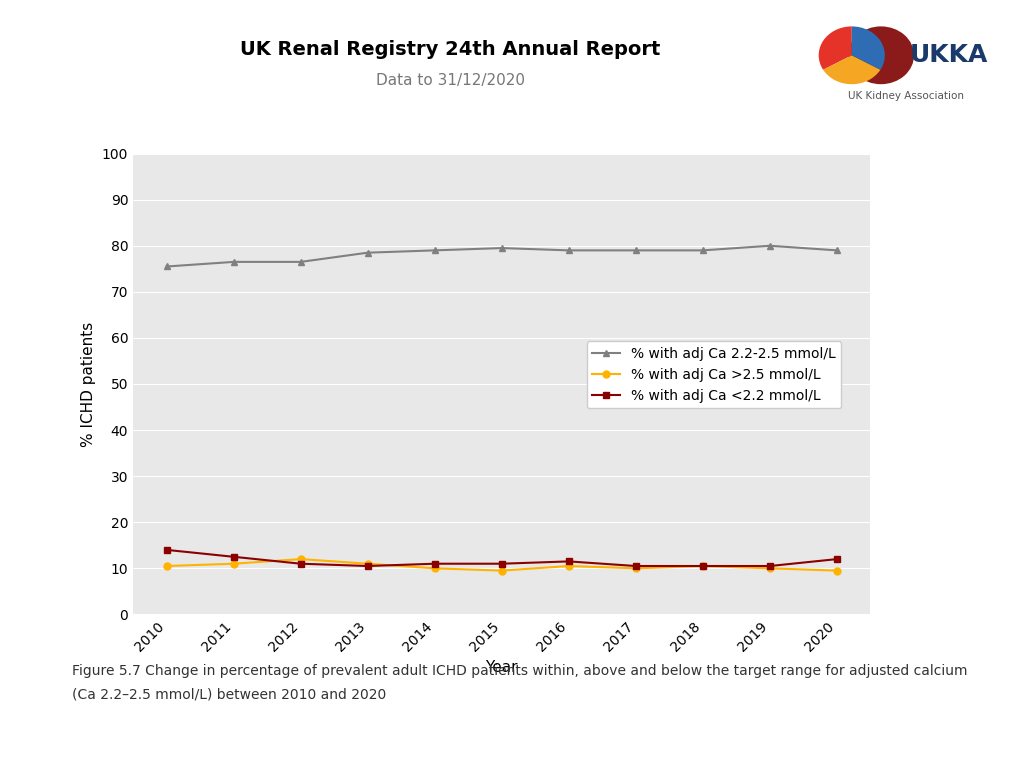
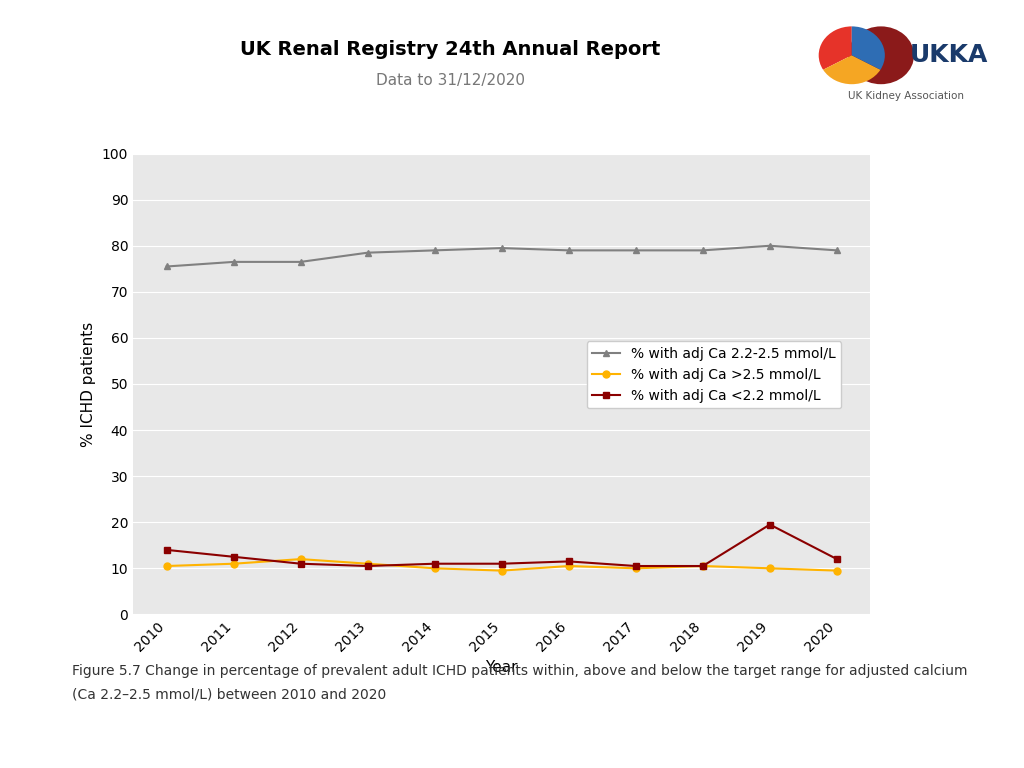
% with adj Ca <2.2 mmol/L/2019: 10.5 -> 19.5
